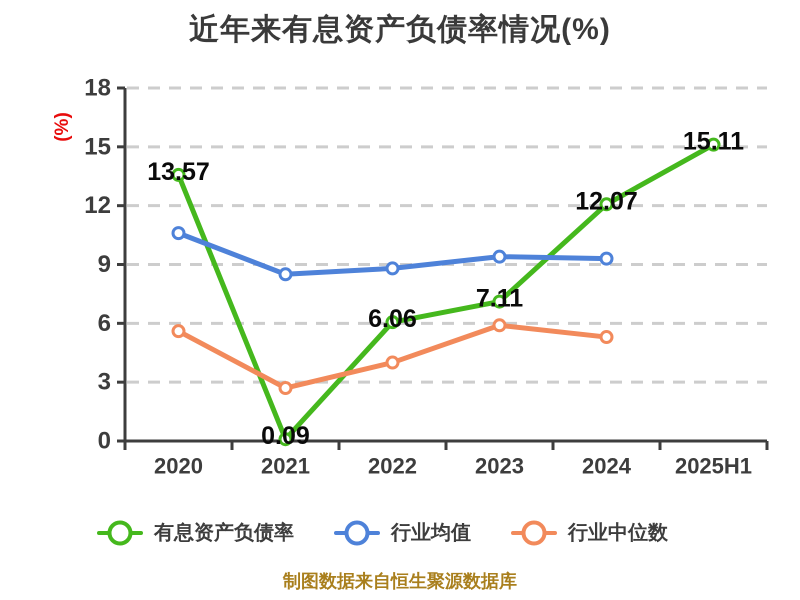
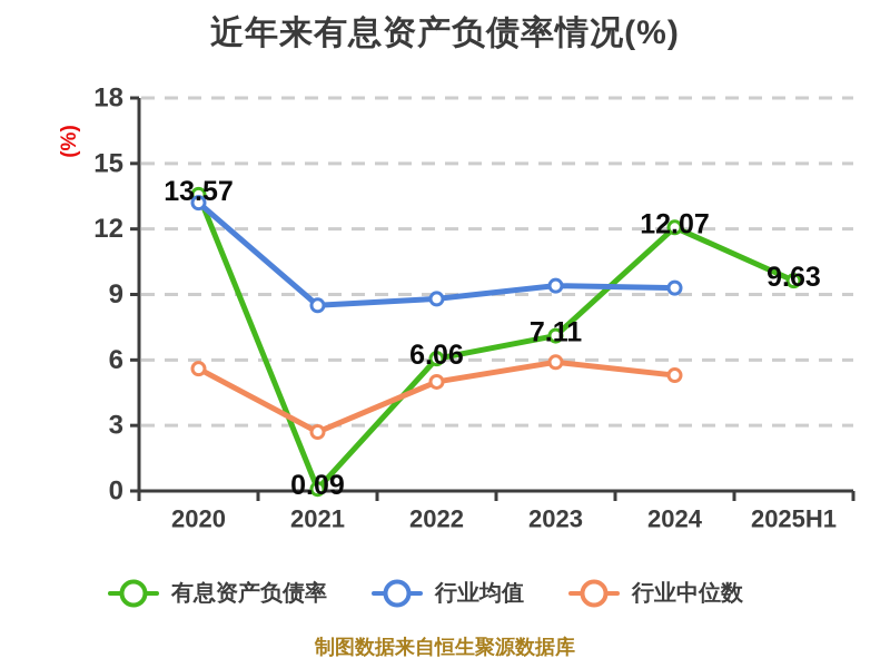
行业均值/2020: 10.6 -> 13.2
行业中位数/2022: 4.0 -> 5.0
有息资产负债率/2025H1: 15.11 -> 9.63
